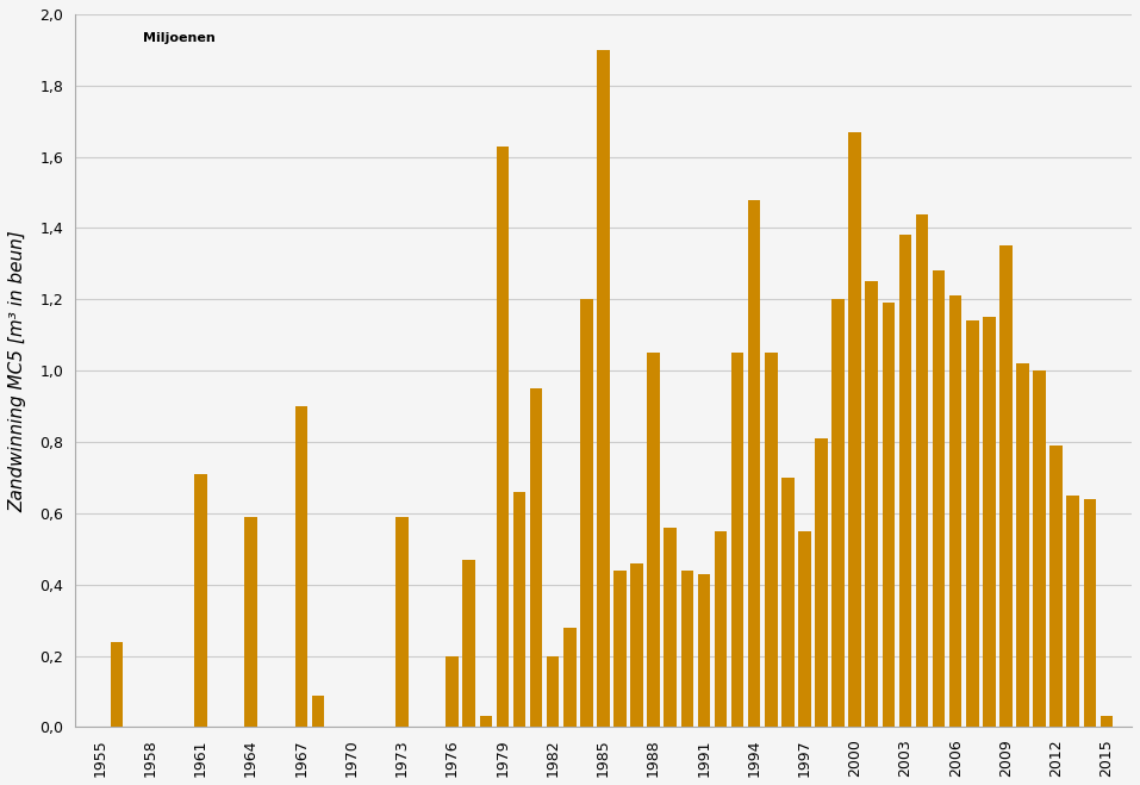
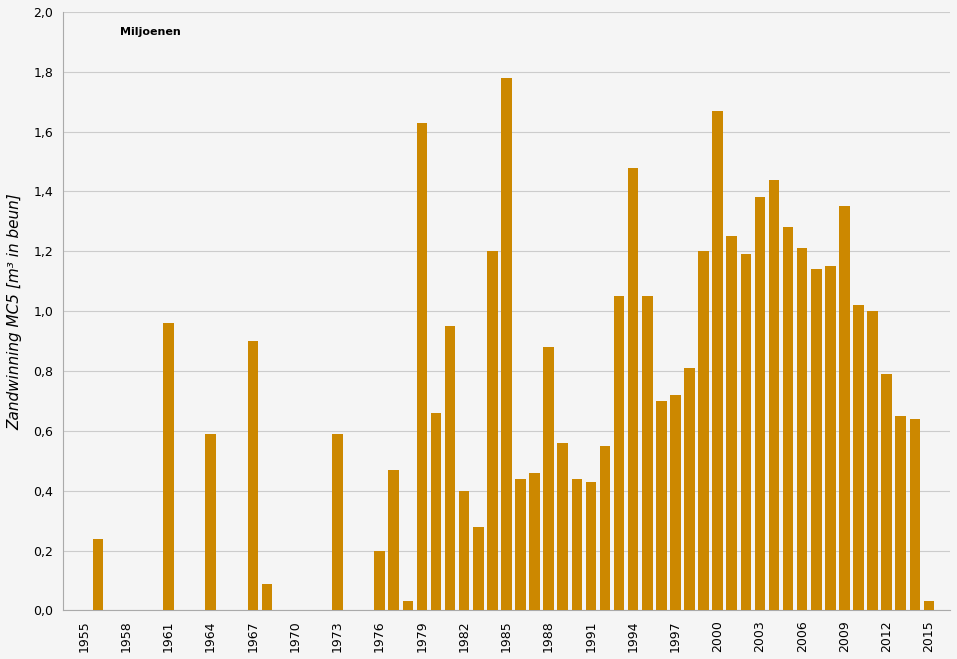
1961: 0,71 -> 0,96
1982: 0,20 -> 0,40
1985: 1,90 -> 1,78
1988: 1,05 -> 0,88
1997: 0,55 -> 0,72
